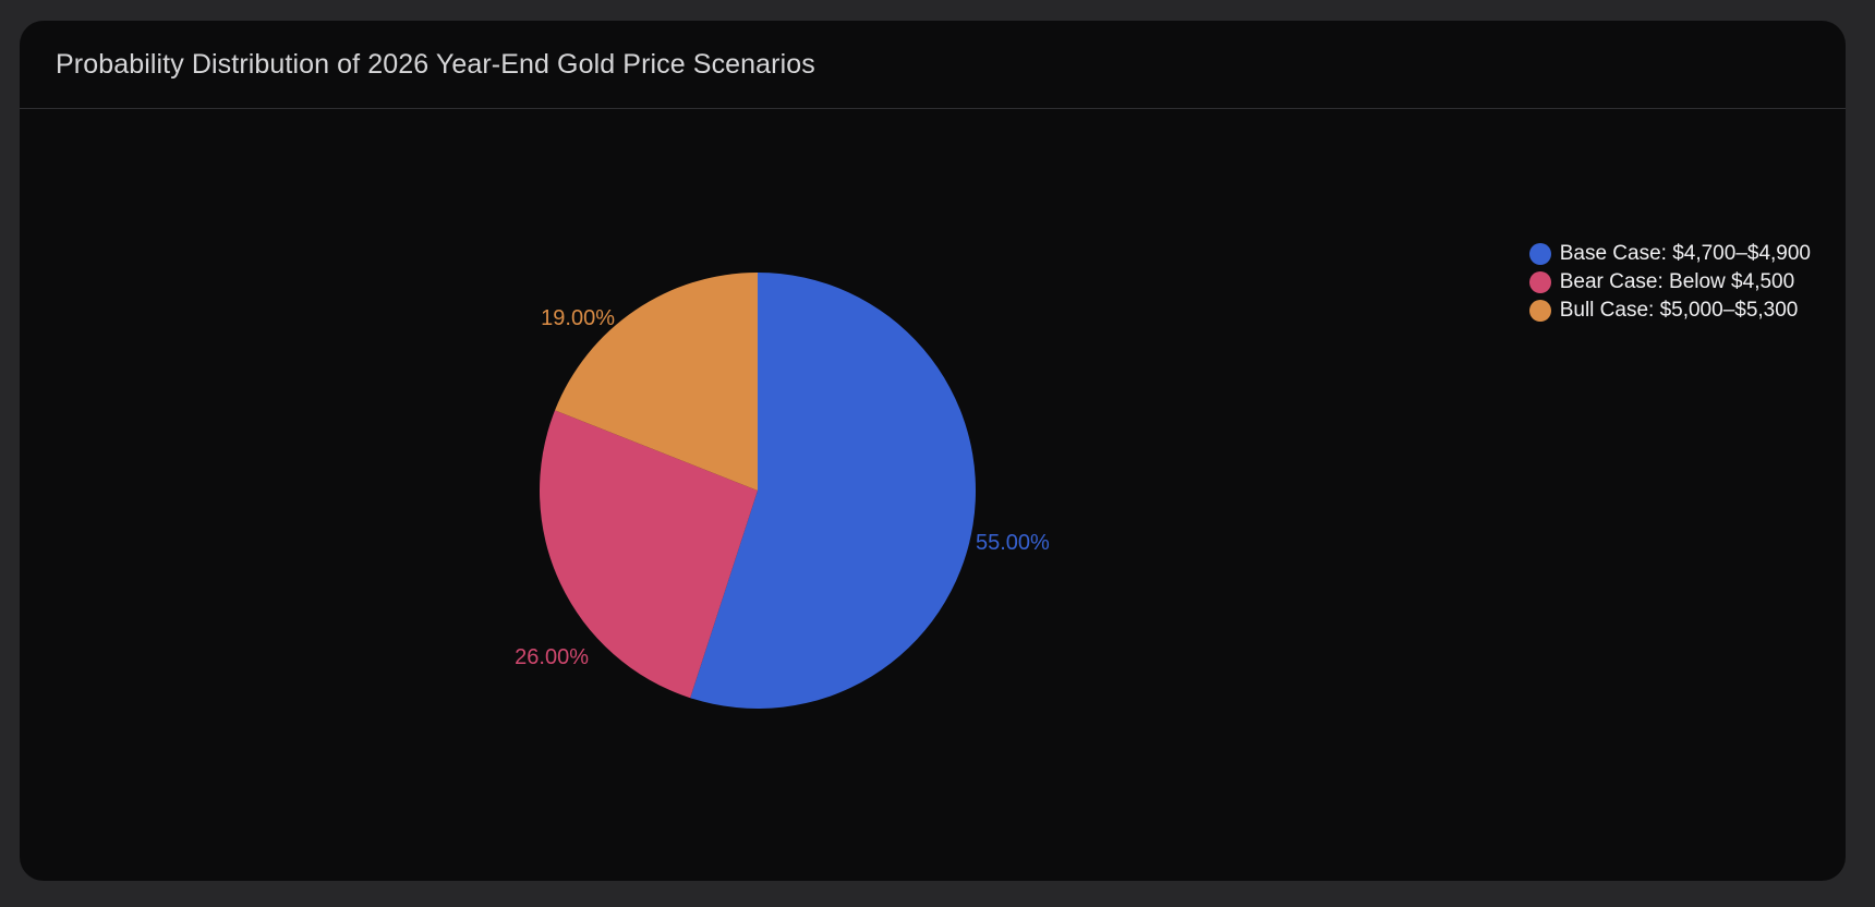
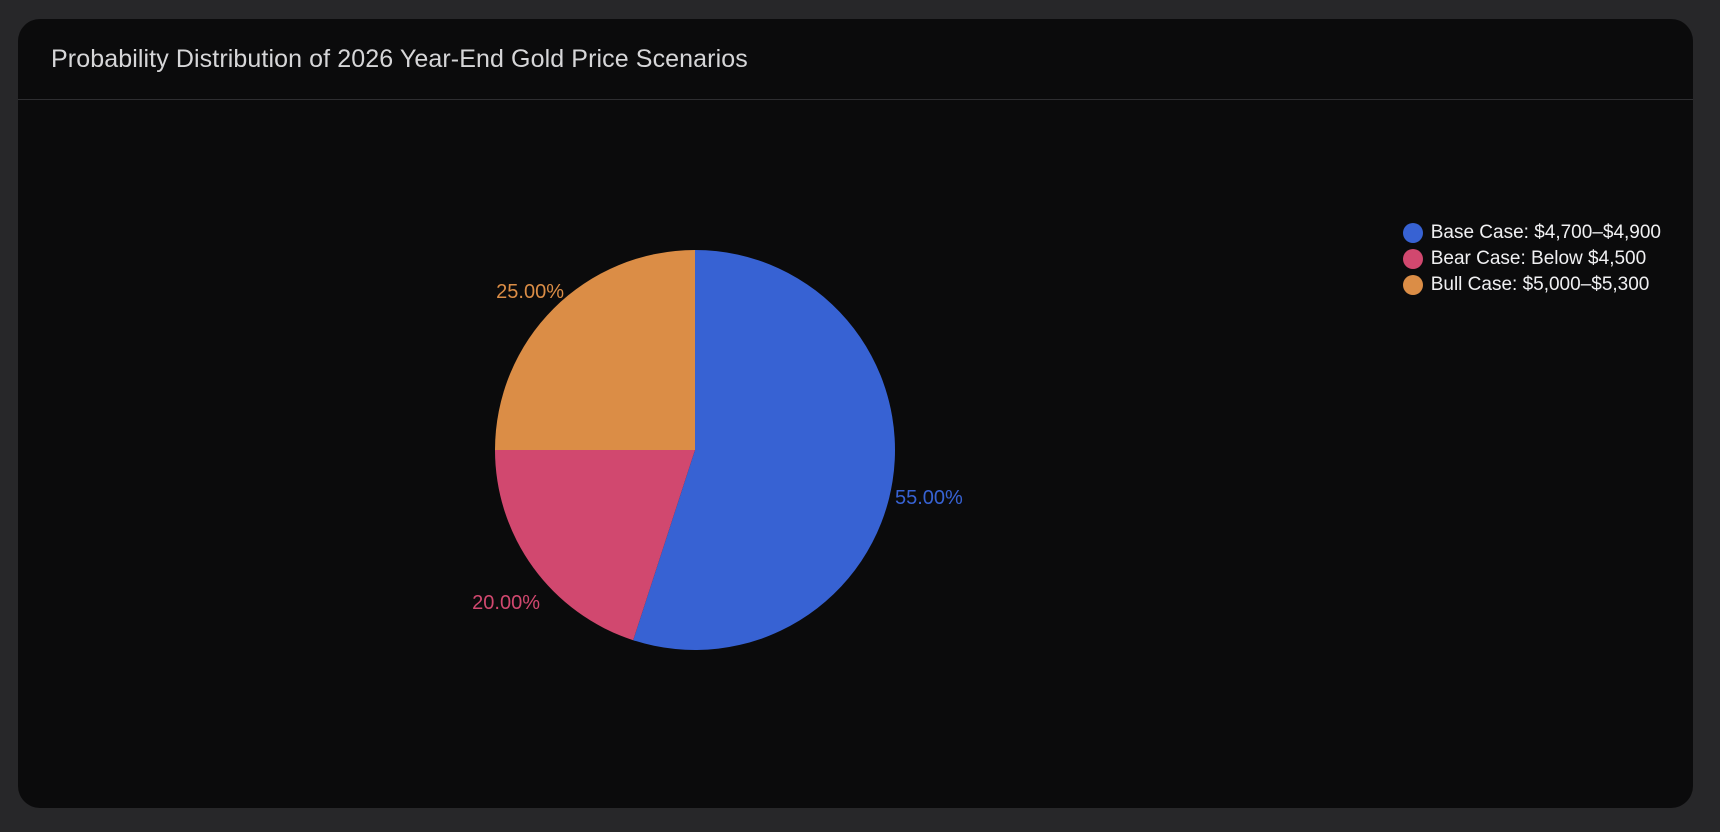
Bear Case: Below $4,500: 26.00% -> 20.00%
Bull Case: $5,000–$5,300: 19.00% -> 25.00%
